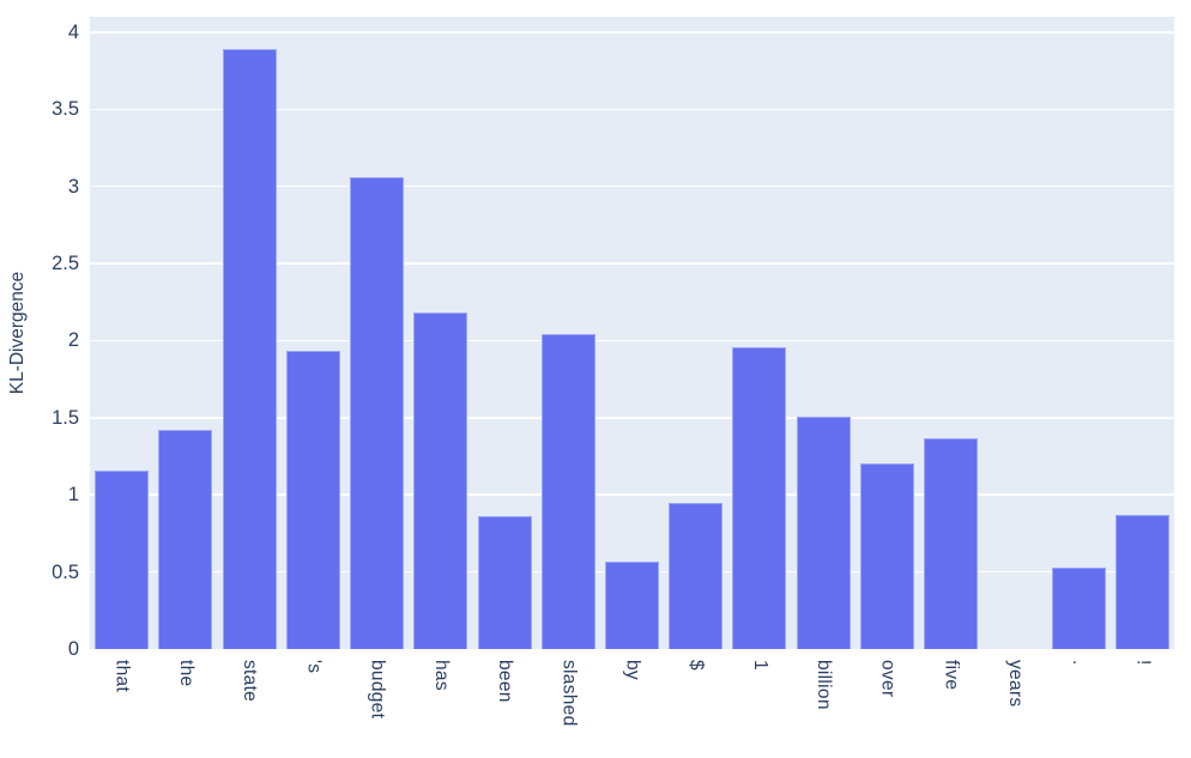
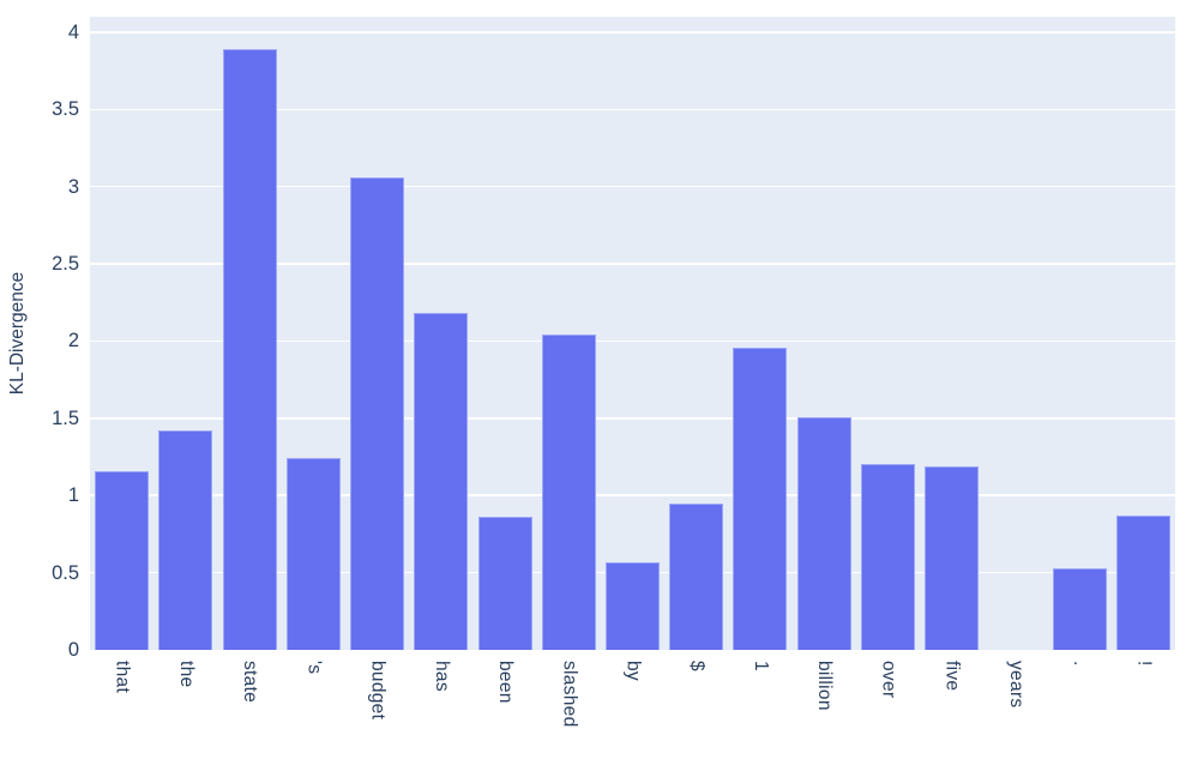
's: 1.93 -> 1.24
five: 1.37 -> 1.19
